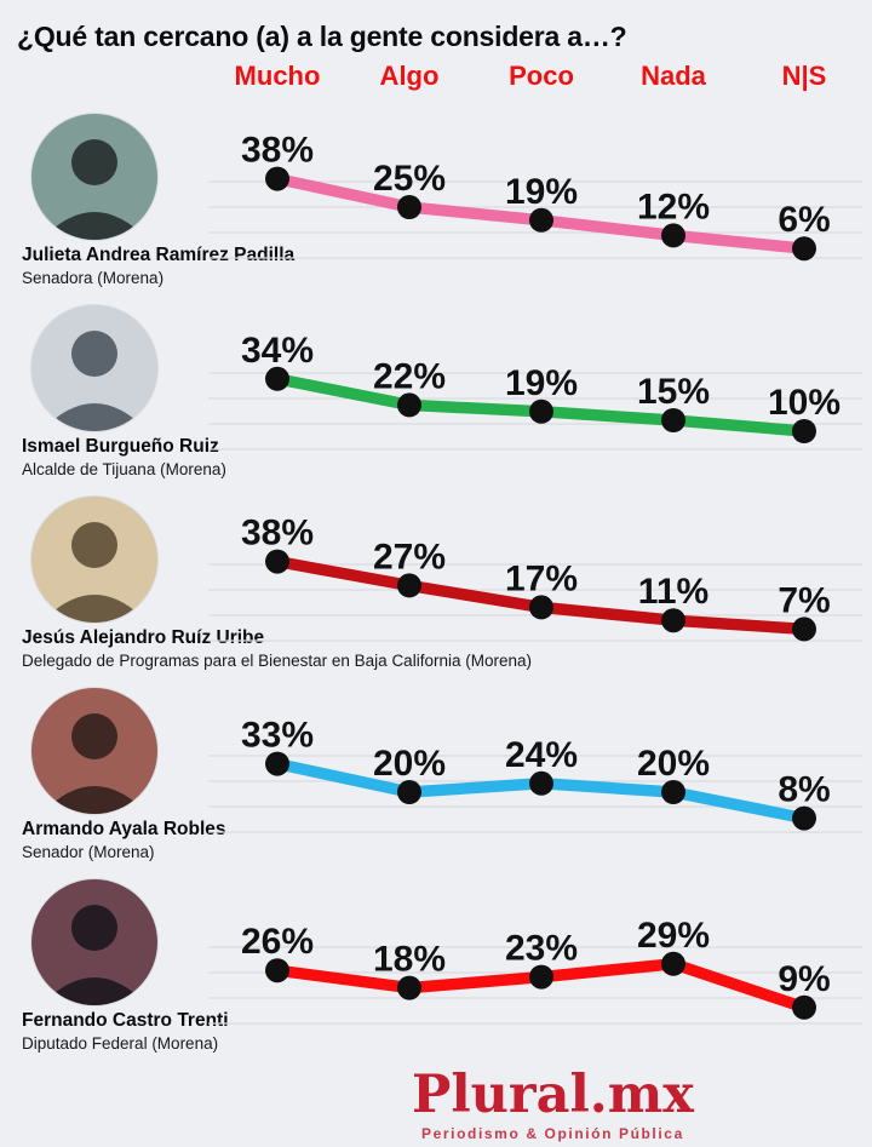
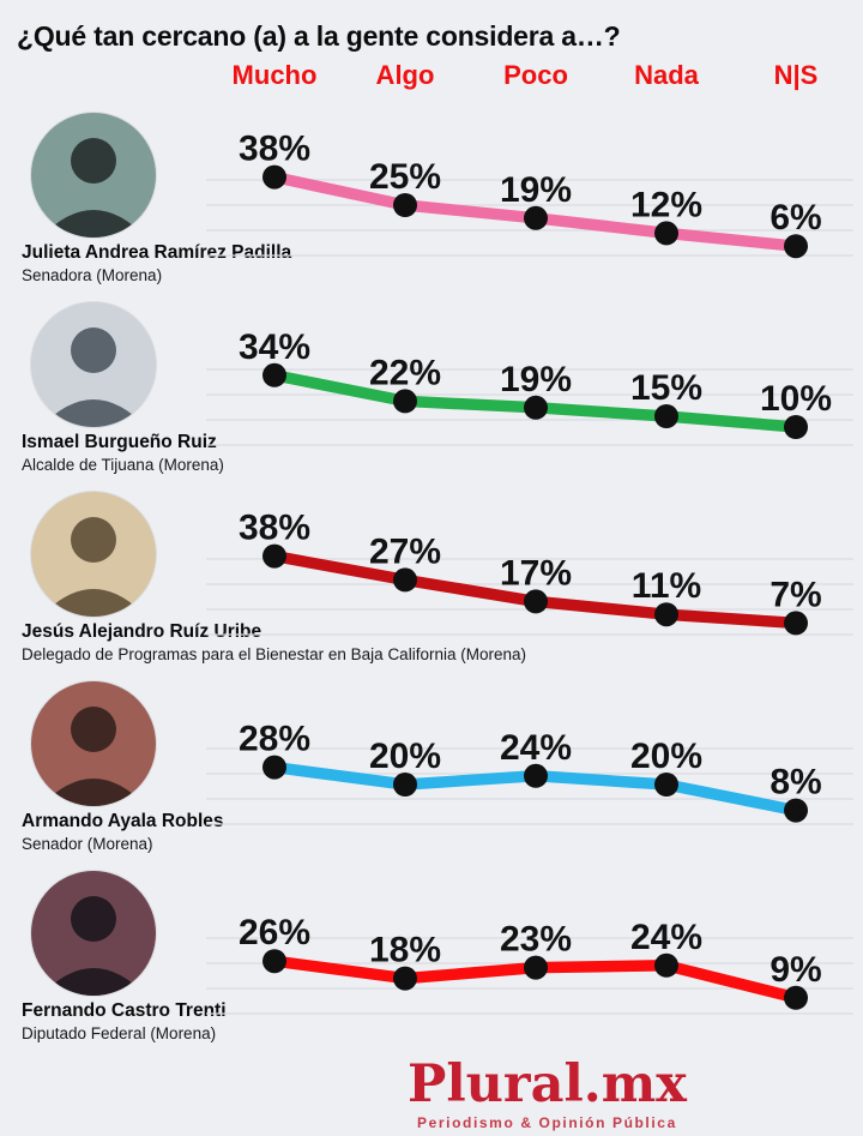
Armando Ayala Robles/Mucho: 33% -> 28%
Fernando Castro Trenti/Nada: 29% -> 24%
